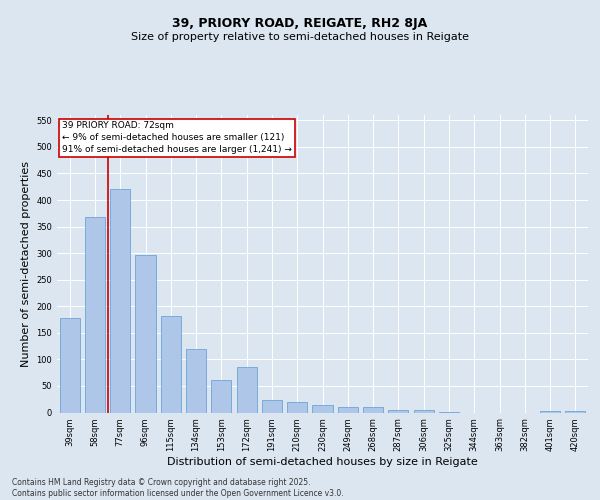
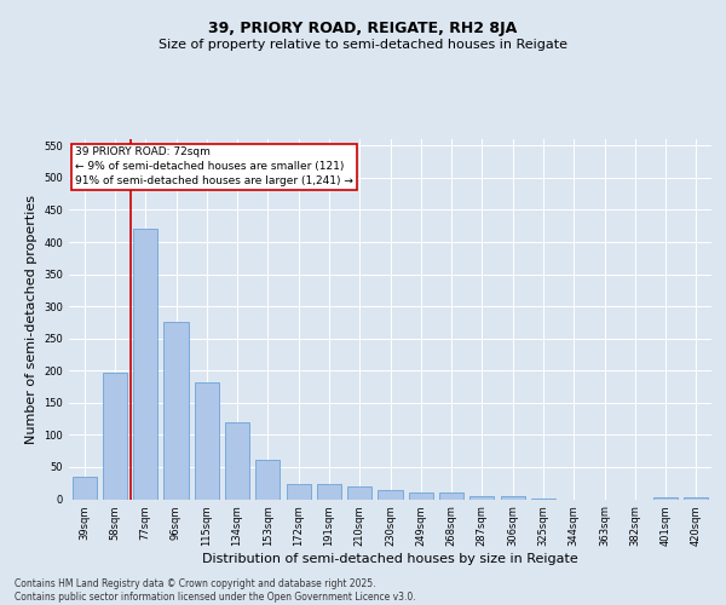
39sqm: 178 -> 35
58sqm: 368 -> 197
96sqm: 296 -> 275
172sqm: 86 -> 24
